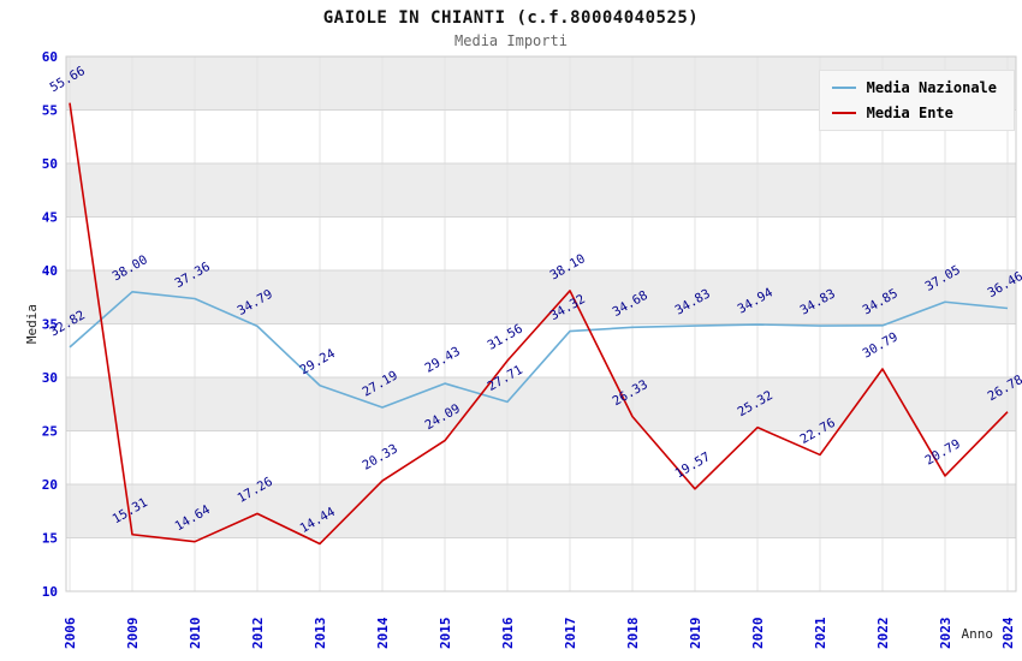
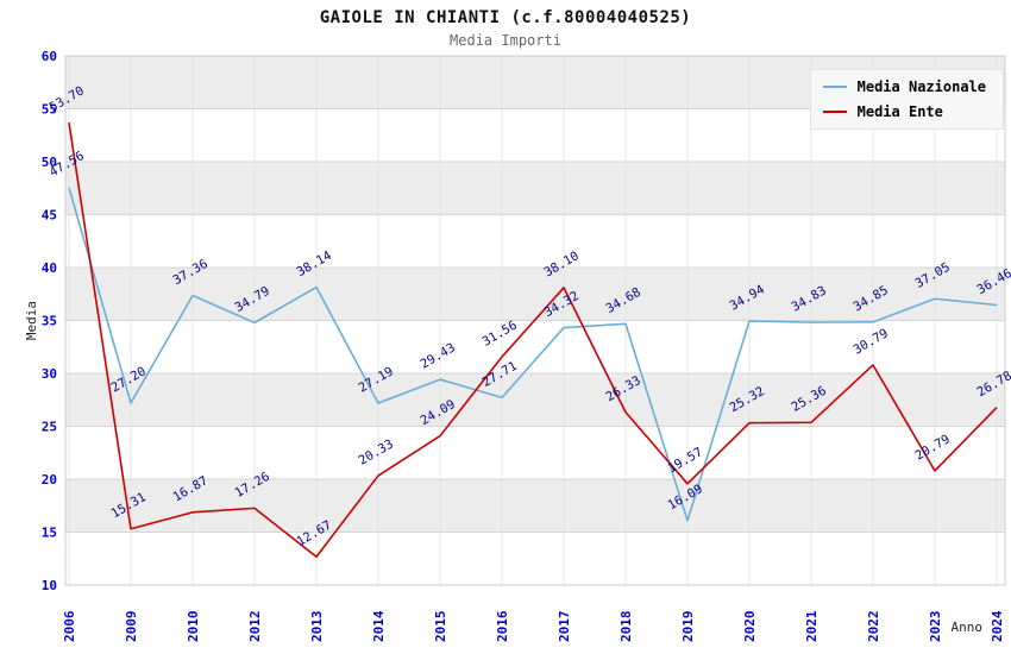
Media Nazionale/2006: 32.82 -> 47.56
Media Ente/2006: 55.66 -> 53.70
Media Nazionale/2009: 38.00 -> 27.20
Media Ente/2010: 14.64 -> 16.87
Media Nazionale/2013: 29.24 -> 38.14
Media Ente/2013: 14.44 -> 12.67
Media Nazionale/2019: 34.83 -> 16.09
Media Ente/2021: 22.76 -> 25.36
